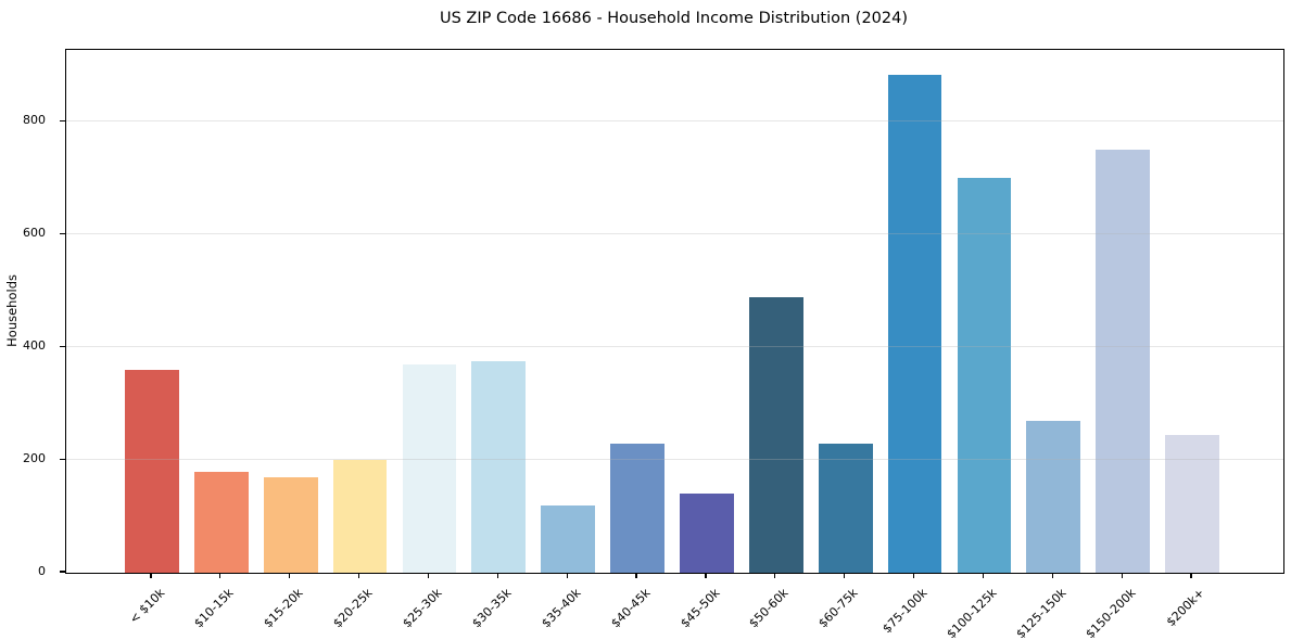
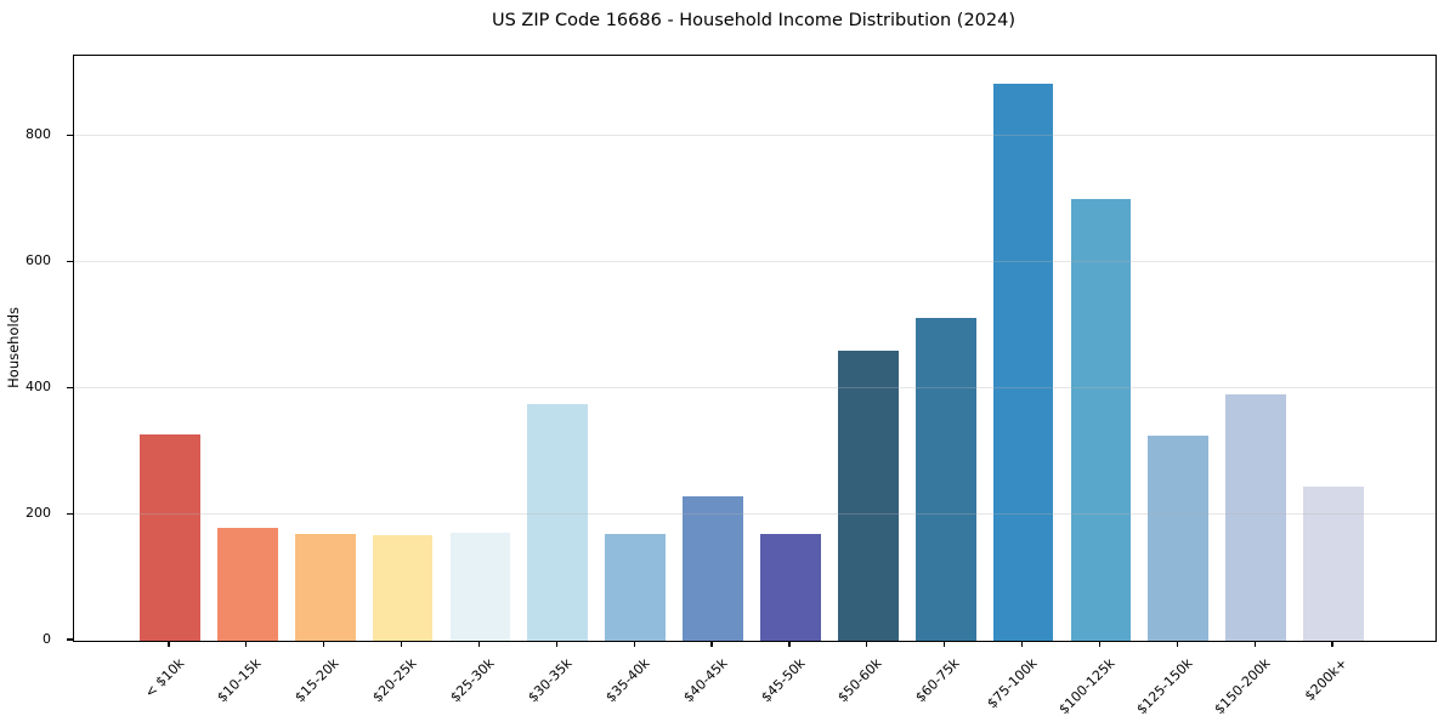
< $10k: 360 -> 330
$20-25k: 200 -> 170
$25-30k: 370 -> 170
$35-40k: 120 -> 170
$45-50k: 140 -> 170
$50-60k: 490 -> 460
$60-75k: 230 -> 510
$125-150k: 270 -> 320
$150-200k: 750 -> 390
